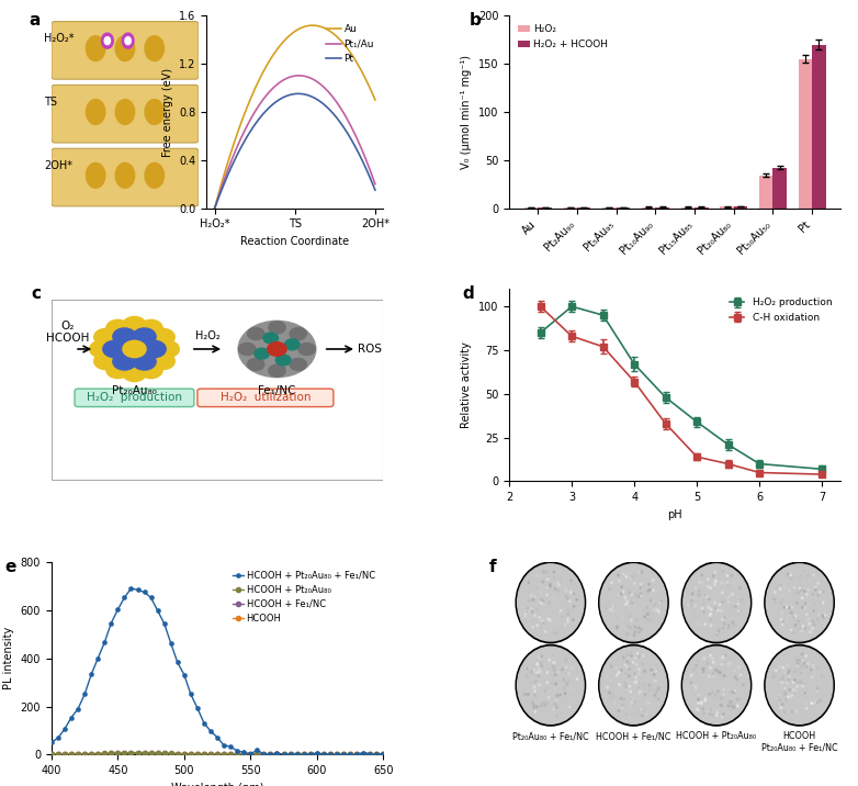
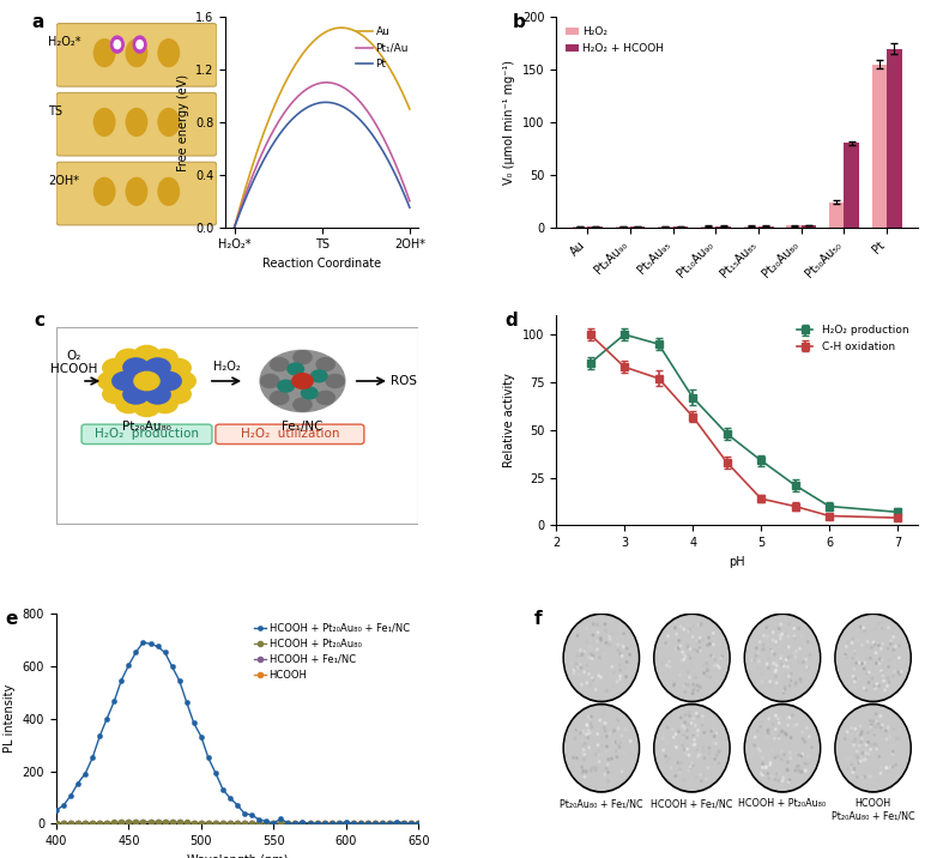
H₂O₂/Pt₅₀Au₅₀: 34 -> 24
H₂O₂ + HCOOH/Pt₅₀Au₅₀: 42 -> 80
